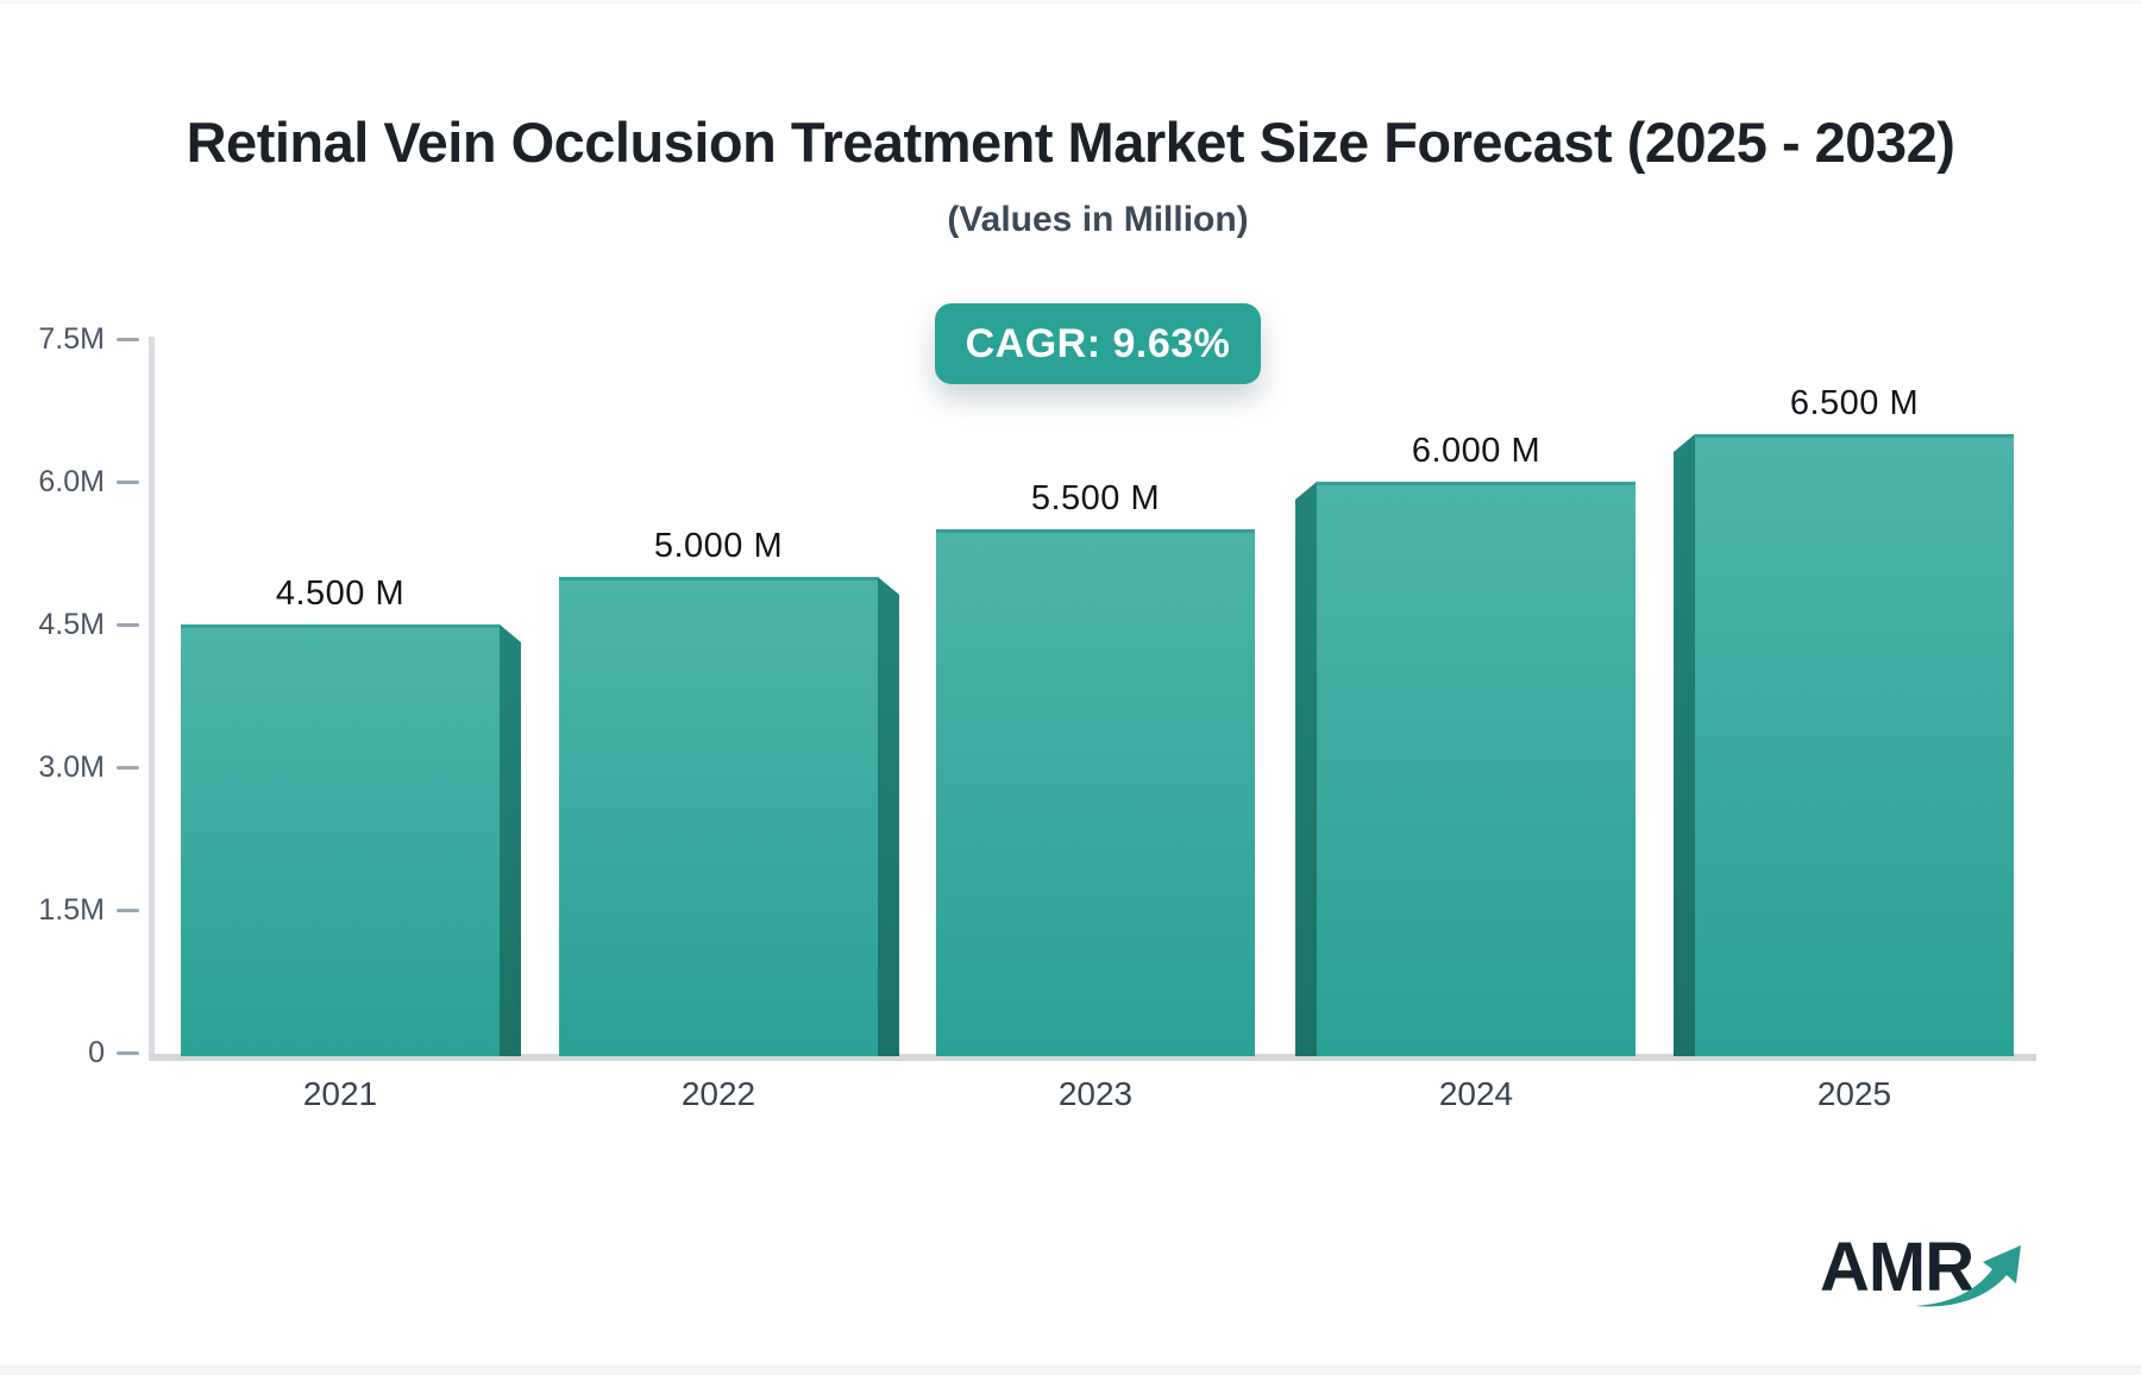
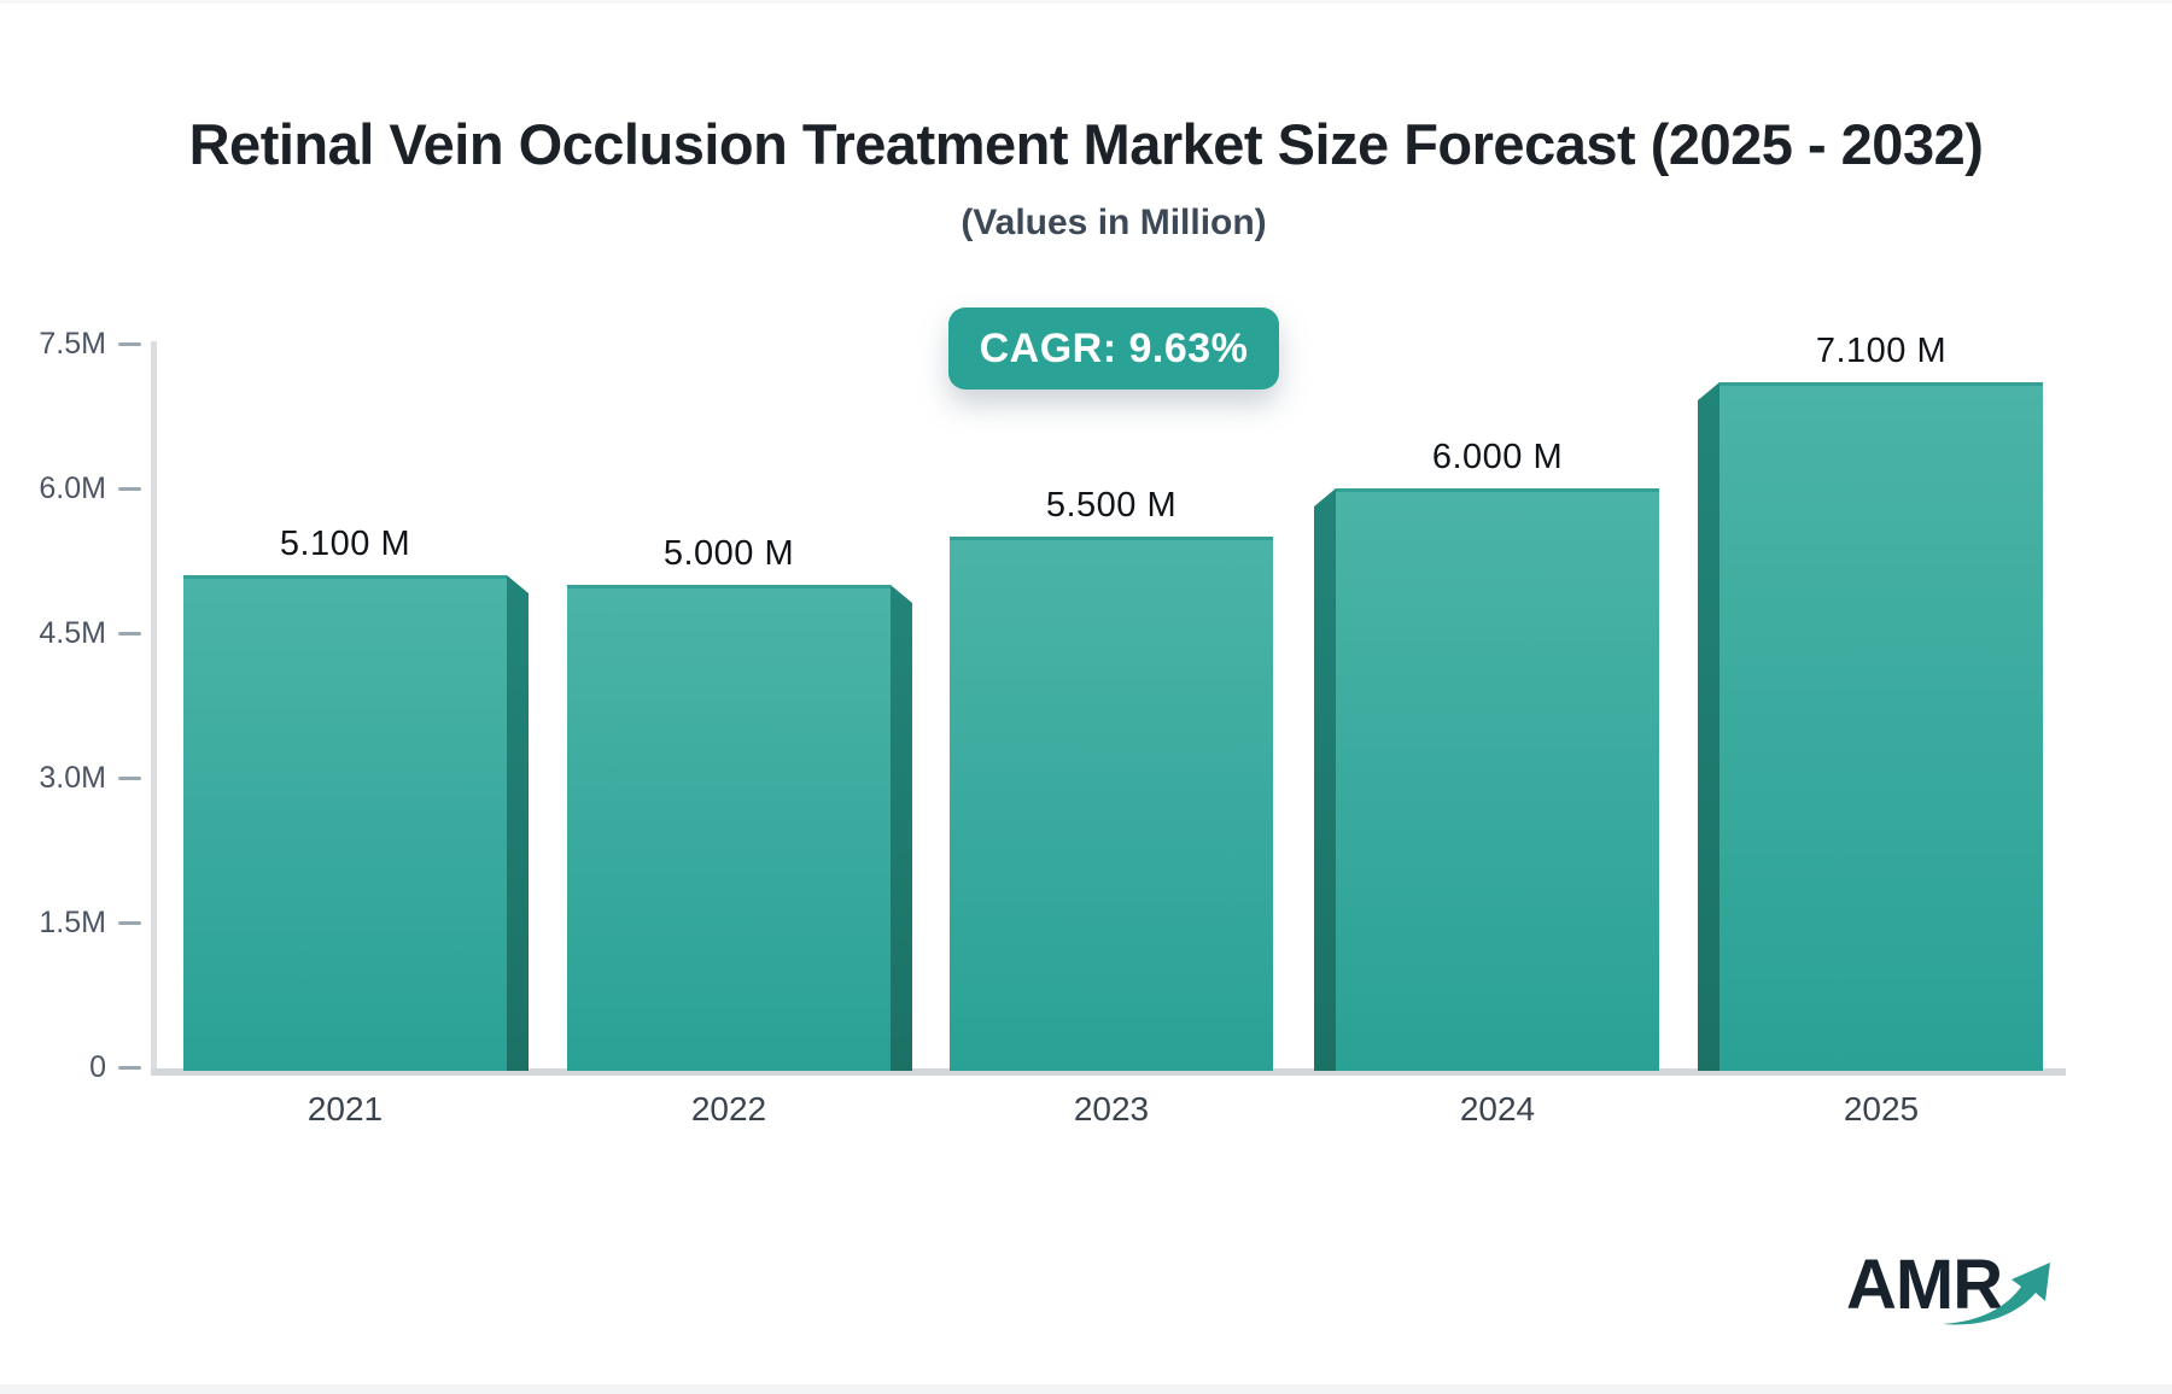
2021: 4.500 -> 5.100
2025: 6.500 -> 7.100
